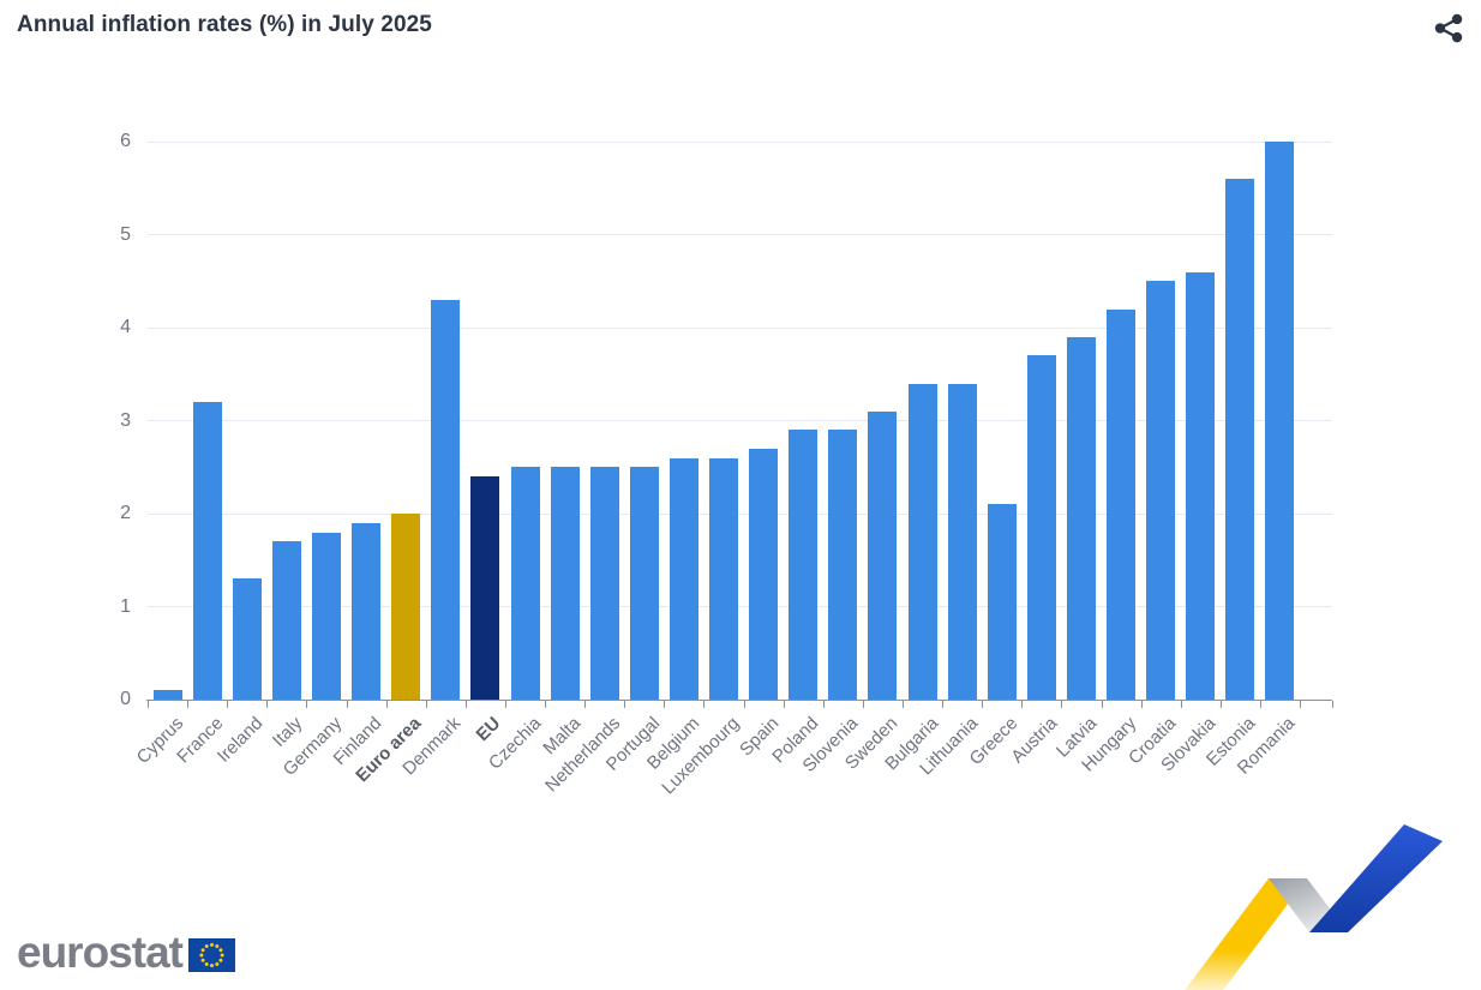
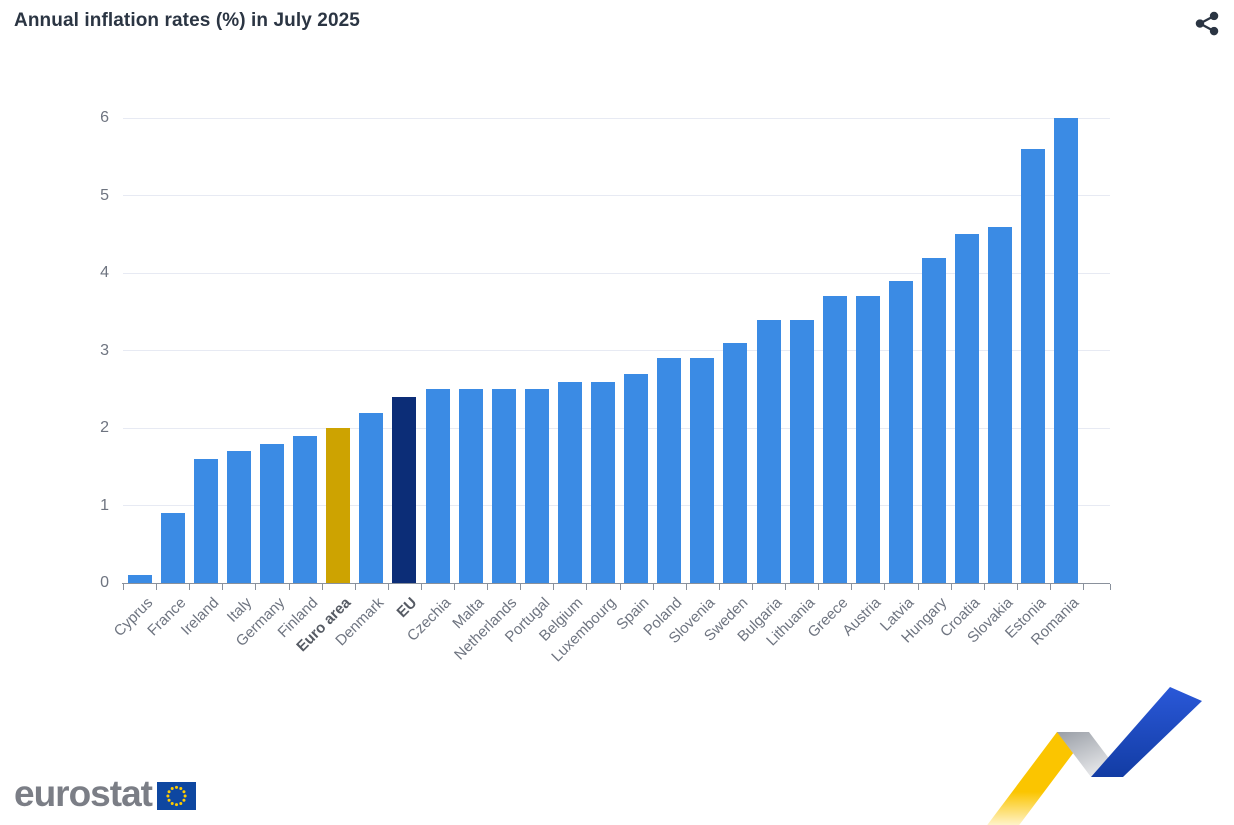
France: 3.2 -> 0.9
Ireland: 1.3 -> 1.6
Denmark: 4.3 -> 2.2
Greece: 2.1 -> 3.7
